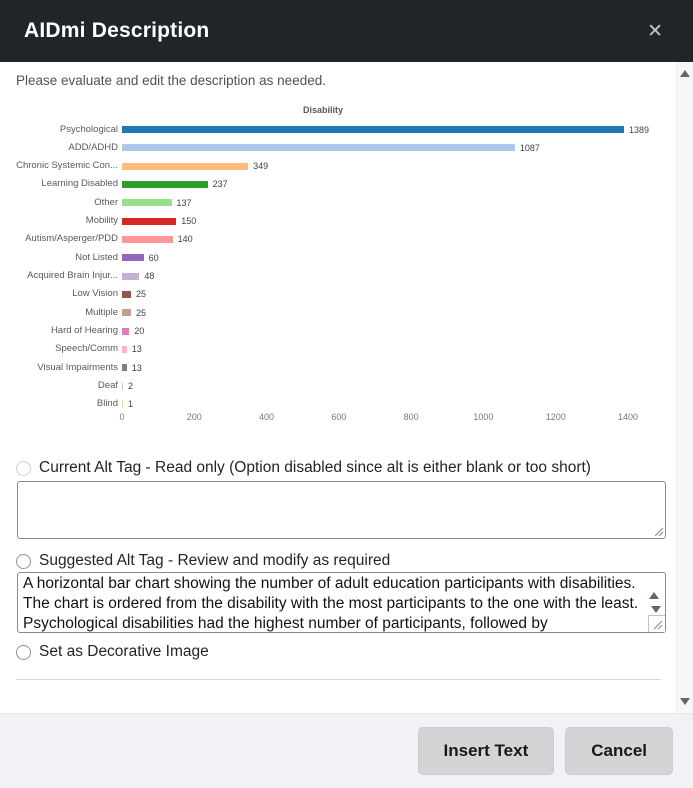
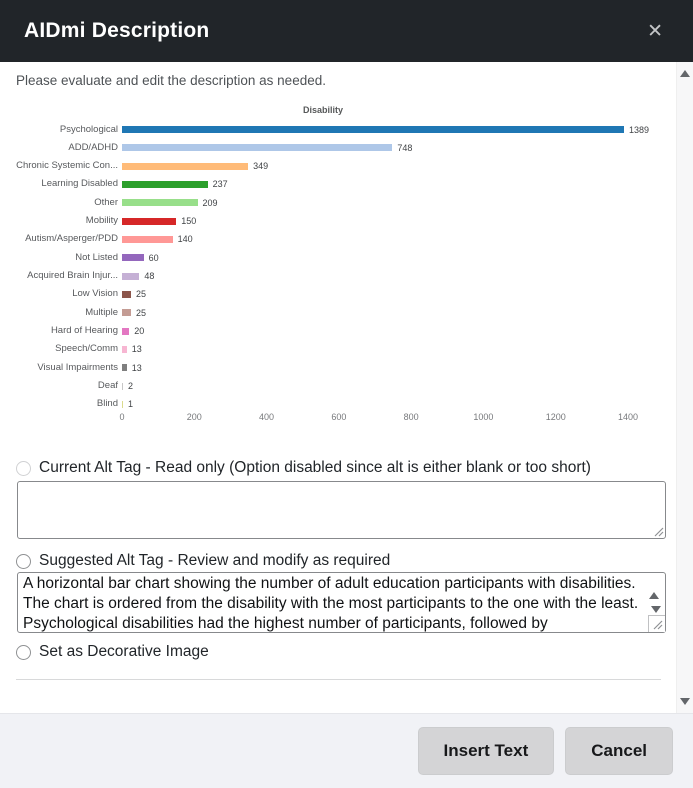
ADD/ADHD: 1087 -> 748
Other: 137 -> 209
